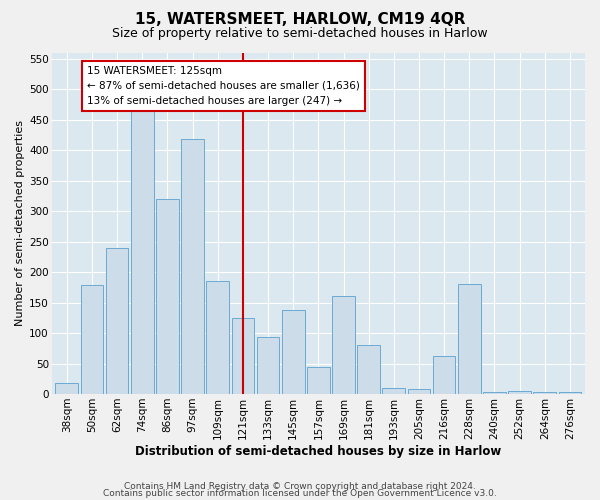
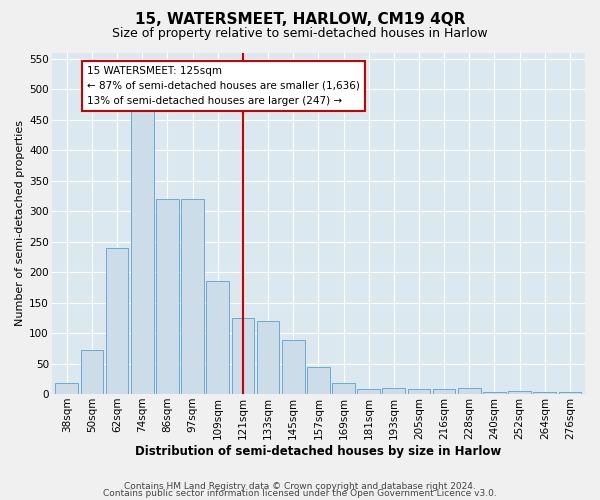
50sqm: 178 -> 72
97sqm: 418 -> 320
133sqm: 94 -> 120
145sqm: 138 -> 88
169sqm: 160 -> 18
181sqm: 80 -> 8
216sqm: 62 -> 8
228sqm: 180 -> 10
